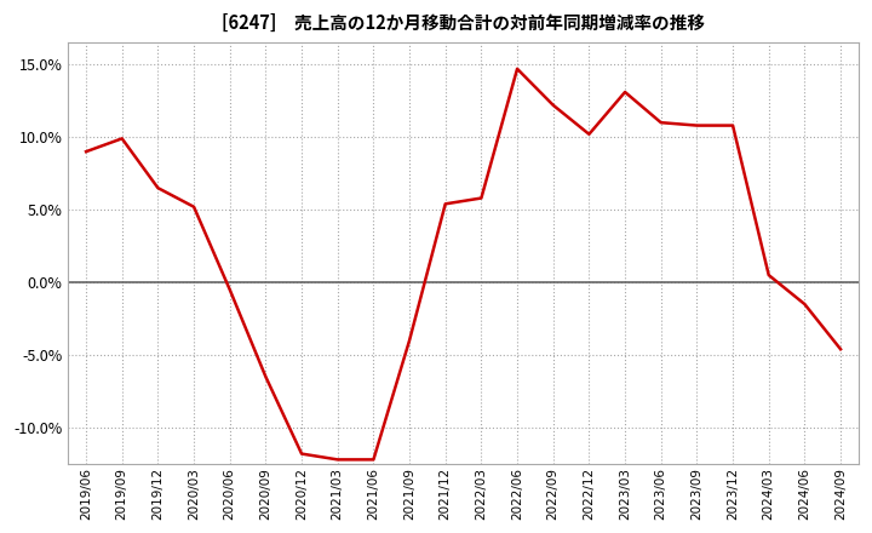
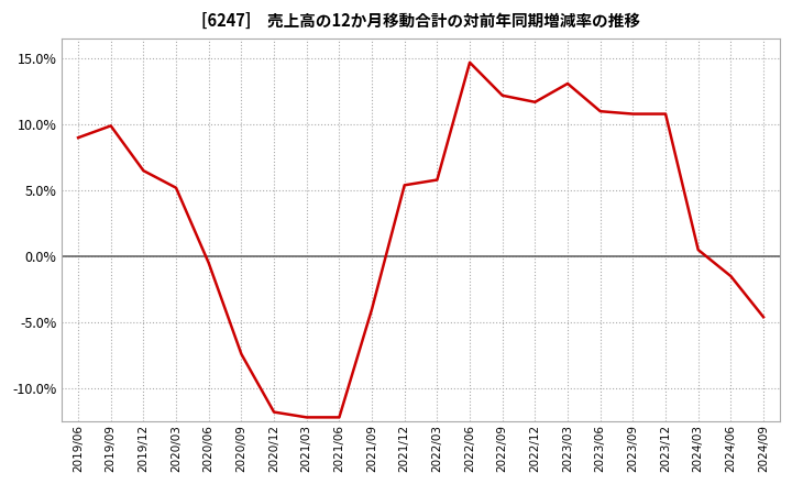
2020/09: -6.5% -> -7.4%
2022/12: 10.2% -> 11.7%
